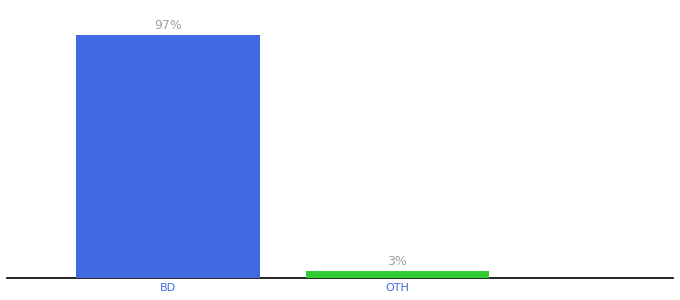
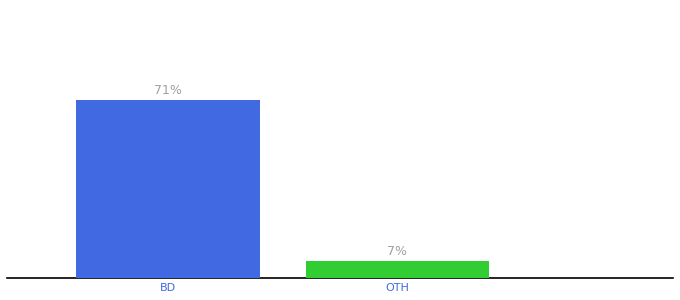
BD: 97% -> 71%
OTH: 3% -> 7%
